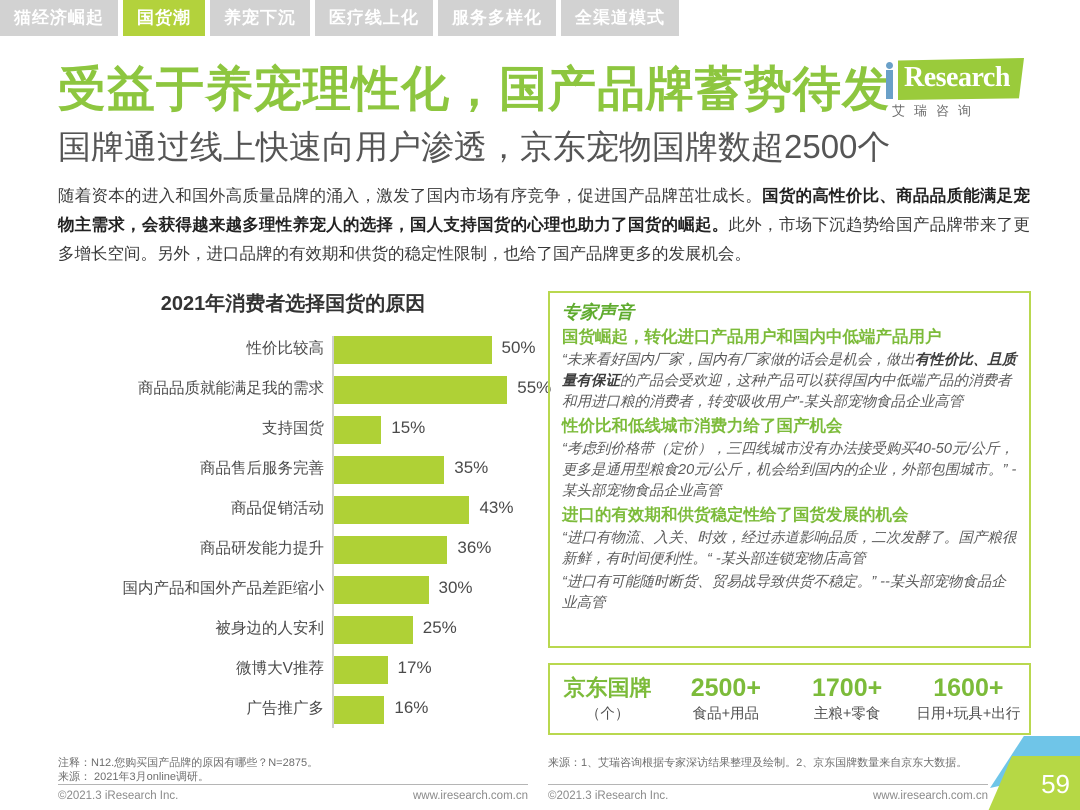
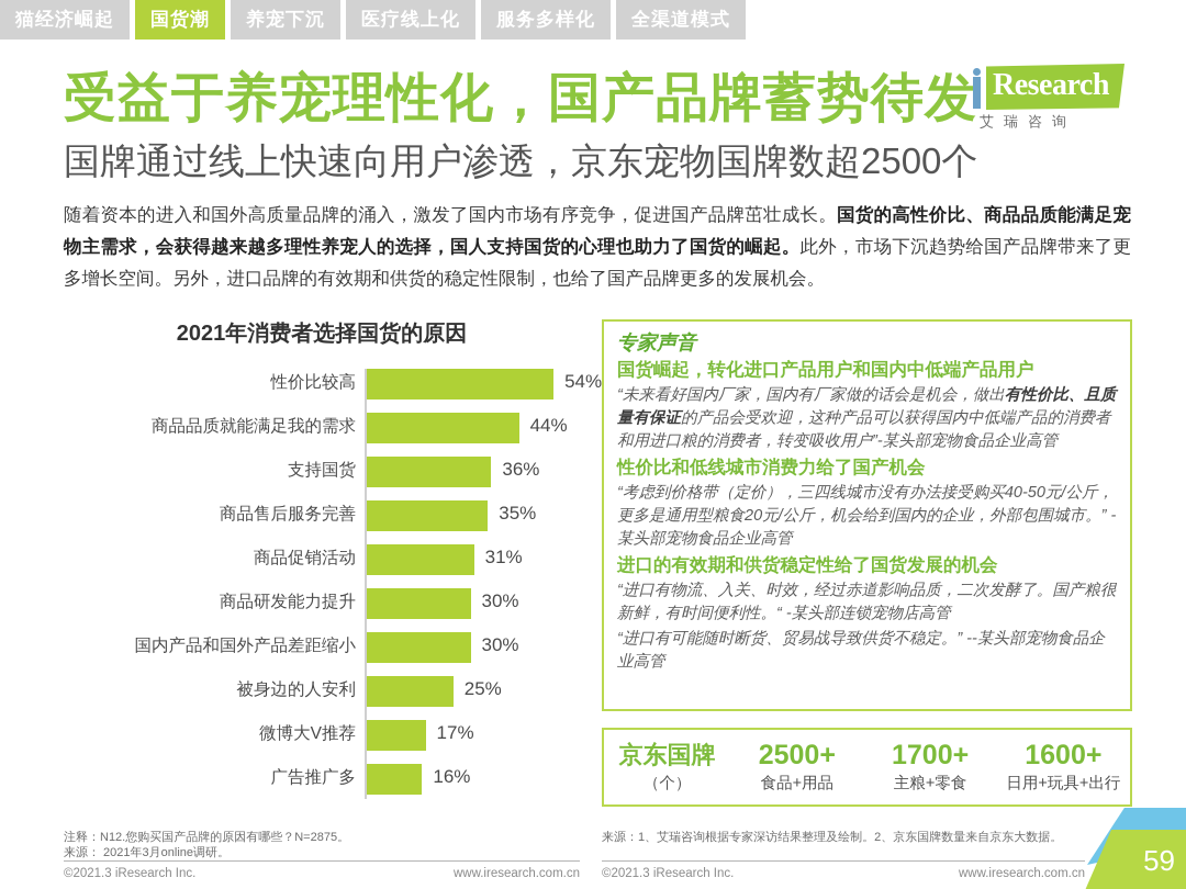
性价比较高: 50% -> 54%
商品品质就能满足我的需求: 55% -> 44%
支持国货: 15% -> 36%
商品促销活动: 43% -> 31%
商品研发能力提升: 36% -> 30%
